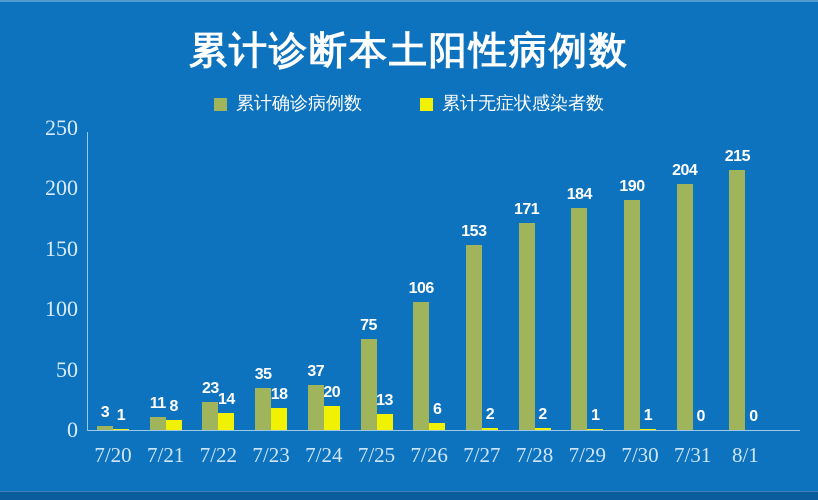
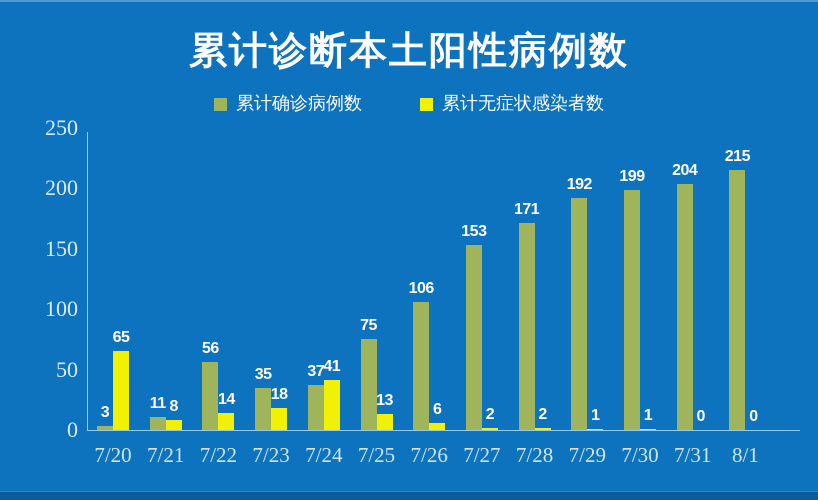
累计无症状感染者数/7/20: 1 -> 65
累计确诊病例数/7/22: 23 -> 56
累计无症状感染者数/7/24: 20 -> 41
累计确诊病例数/7/29: 184 -> 192
累计确诊病例数/7/30: 190 -> 199
